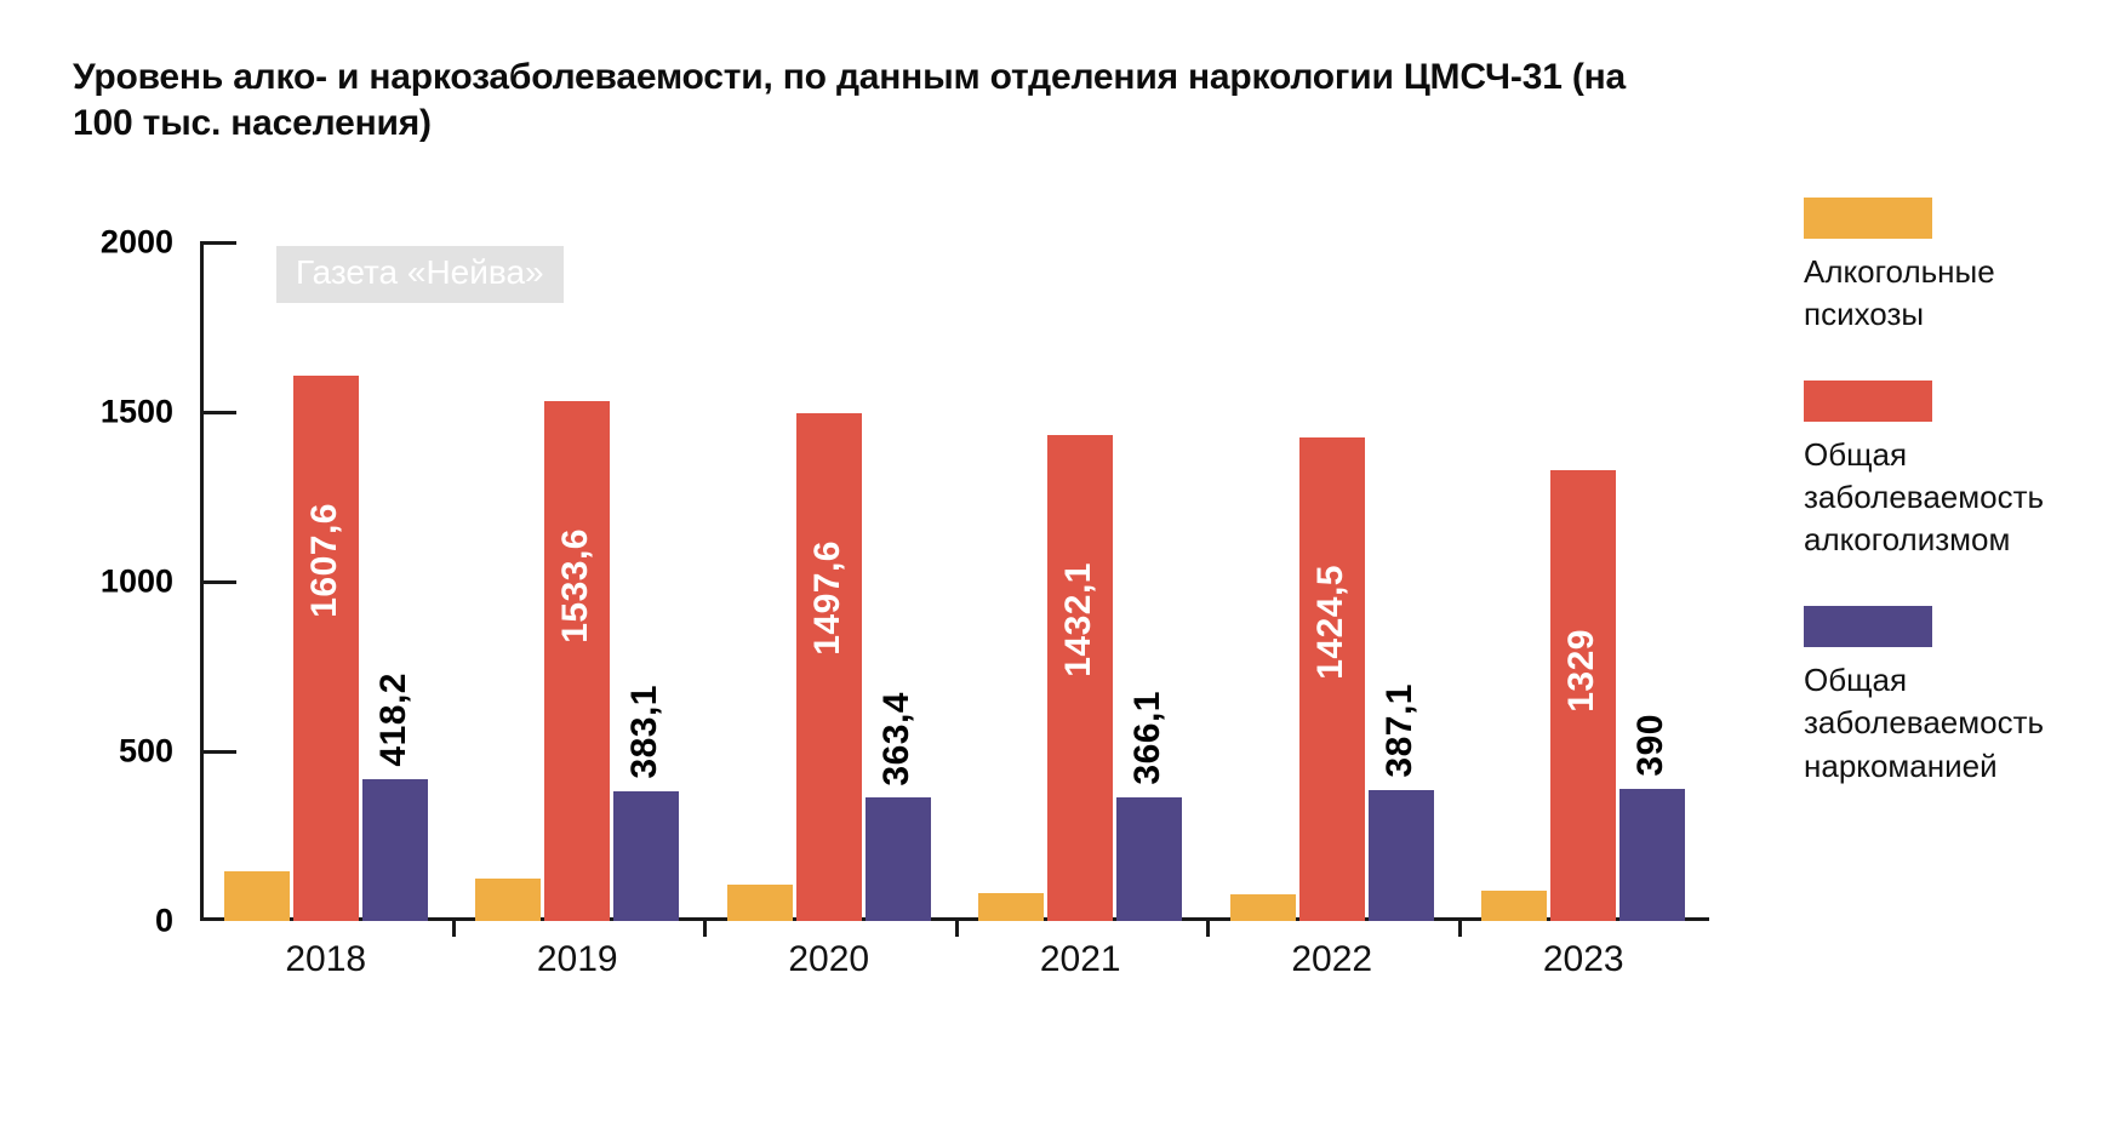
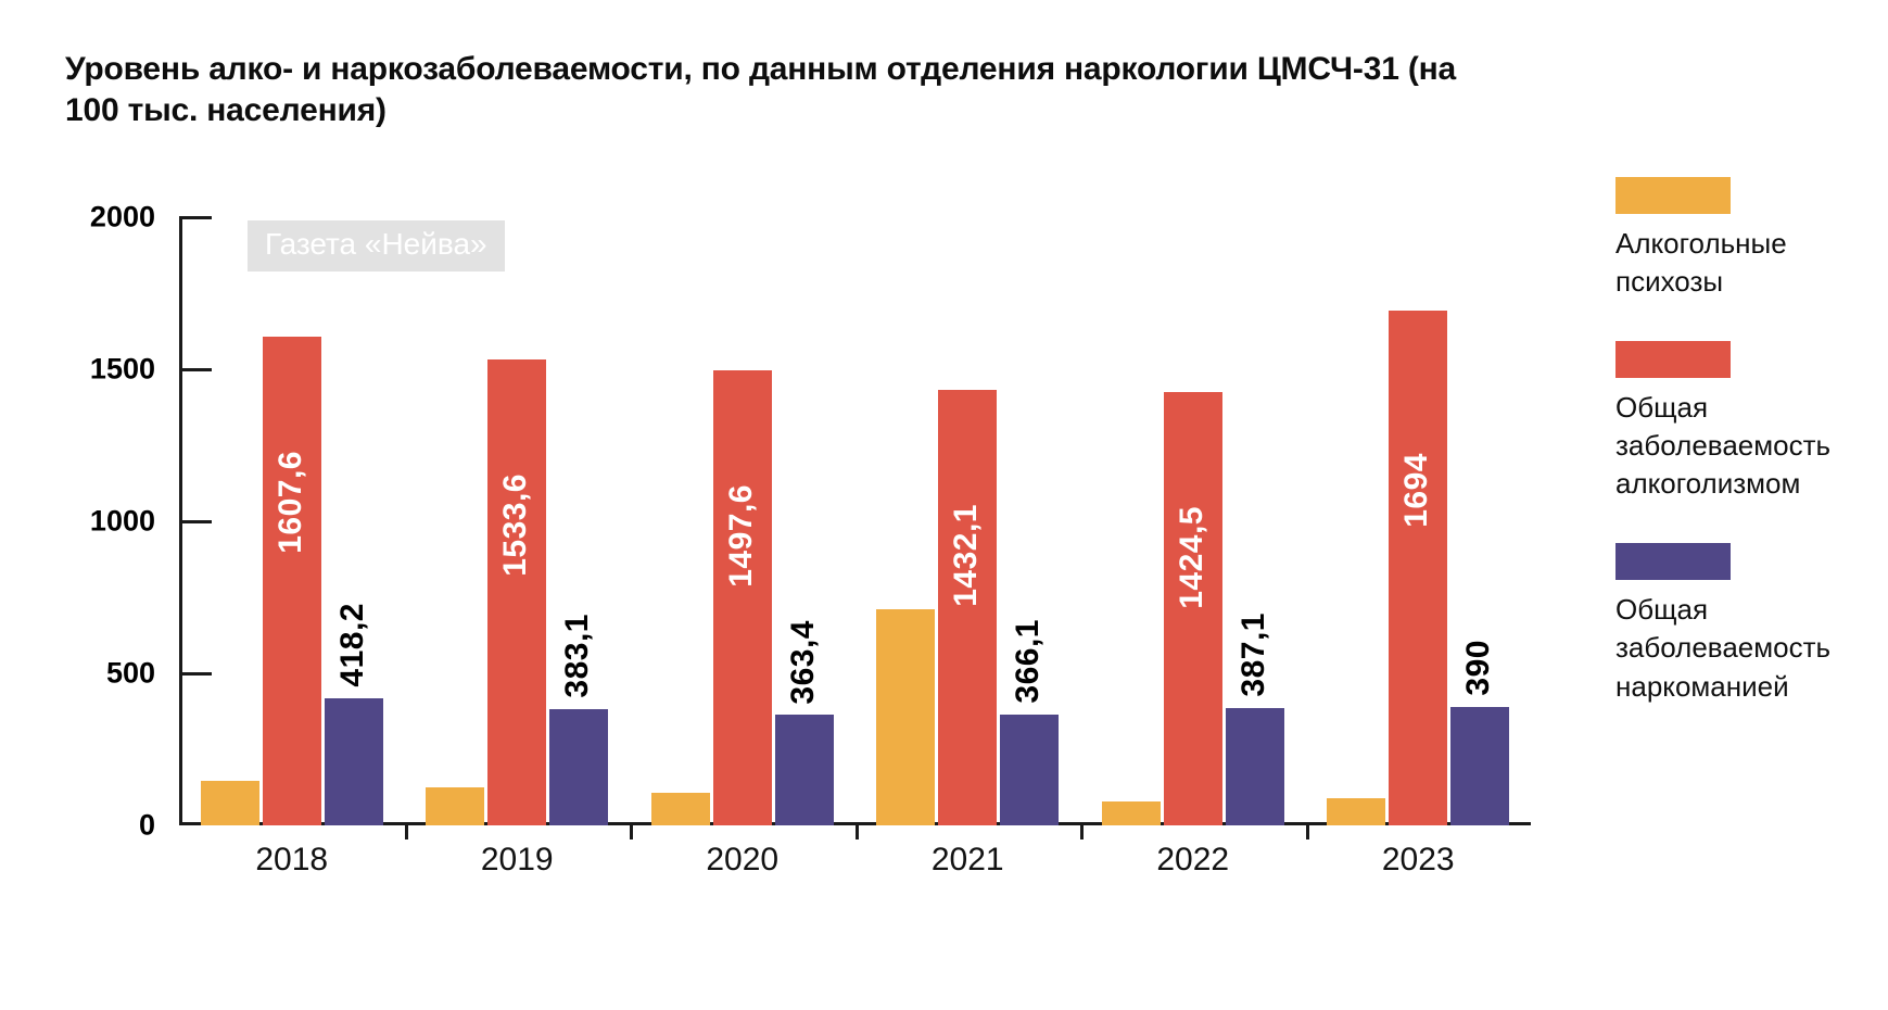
Алкогольные психозы/2021: 80 -> 710
Общая заболеваемость алкоголизмом/2023: 1329 -> 1694
